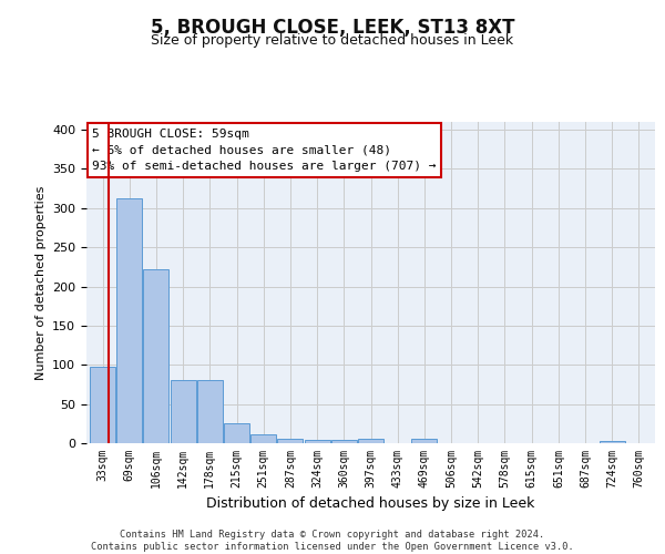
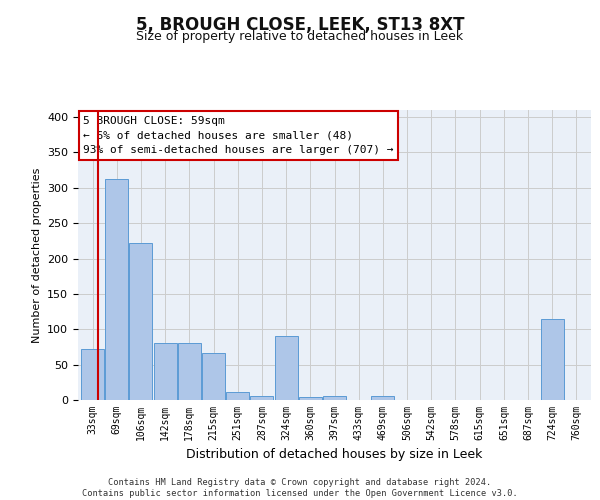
33sqm: 97 -> 72
215sqm: 25 -> 66
324sqm: 4 -> 90
724sqm: 3 -> 114
